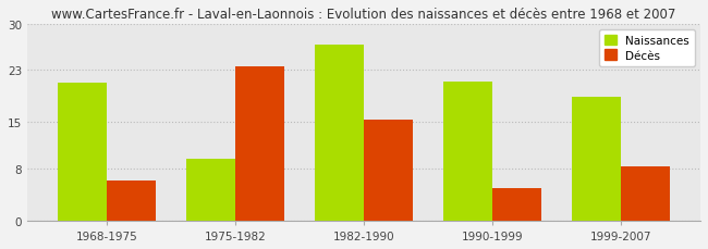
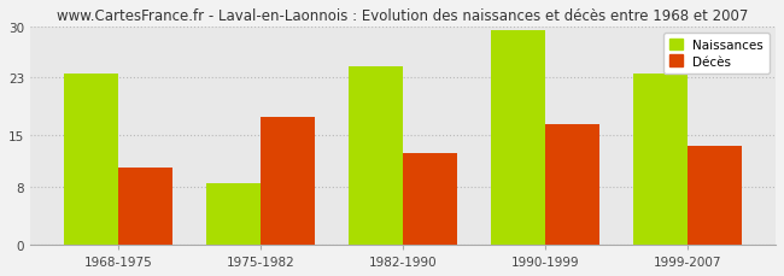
Naissances/1968-1975: 21.0 -> 23.5
Décès/1968-1975: 6.2 -> 10.5
Naissances/1975-1982: 9.4 -> 8.5
Décès/1975-1982: 23.4 -> 17.5
Naissances/1982-1990: 26.8 -> 24.5
Décès/1982-1990: 15.4 -> 12.5
Naissances/1990-1999: 21.2 -> 29.5
Décès/1990-1999: 5.0 -> 16.5
Naissances/1999-2007: 18.8 -> 23.5
Décès/1999-2007: 8.2 -> 13.5
